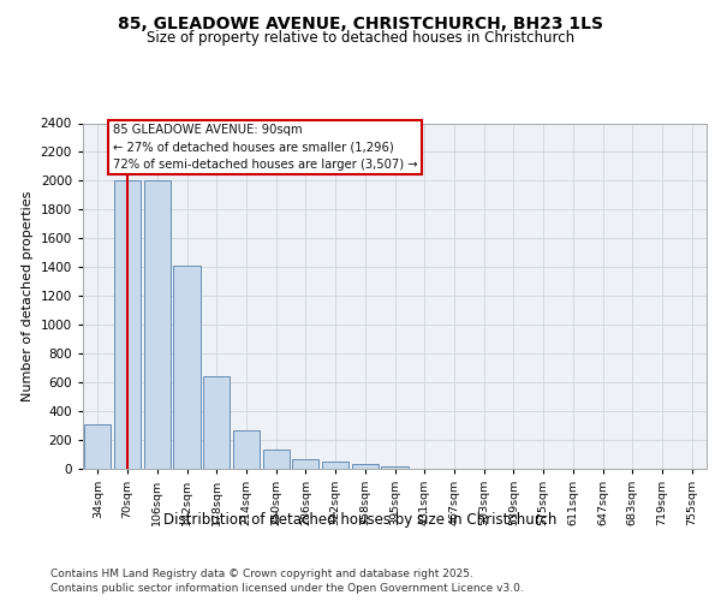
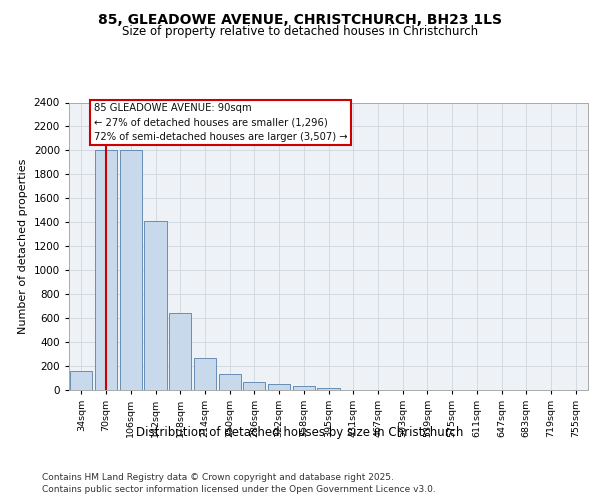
34sqm: 310 -> 160
